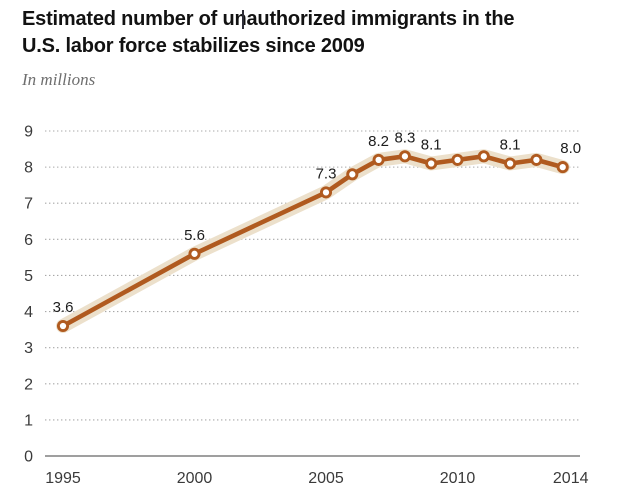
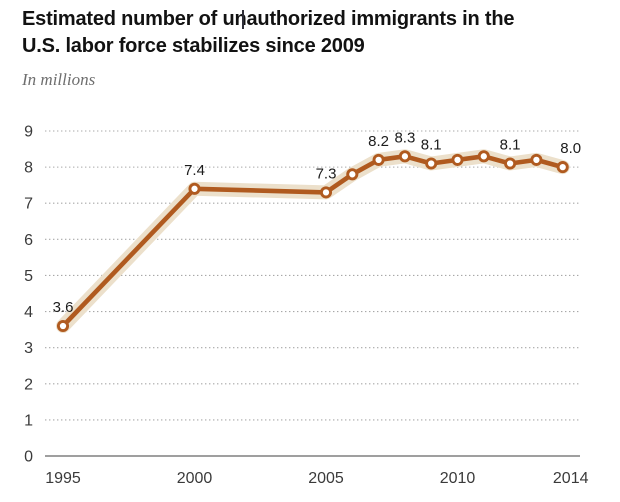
2000: 5.6 -> 7.4
